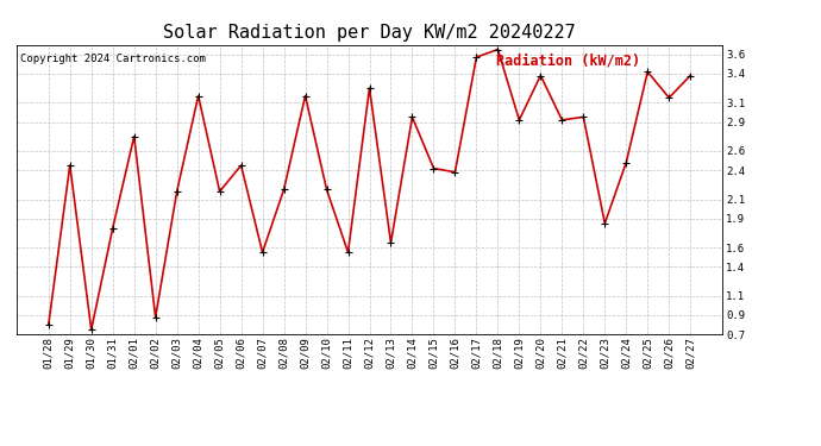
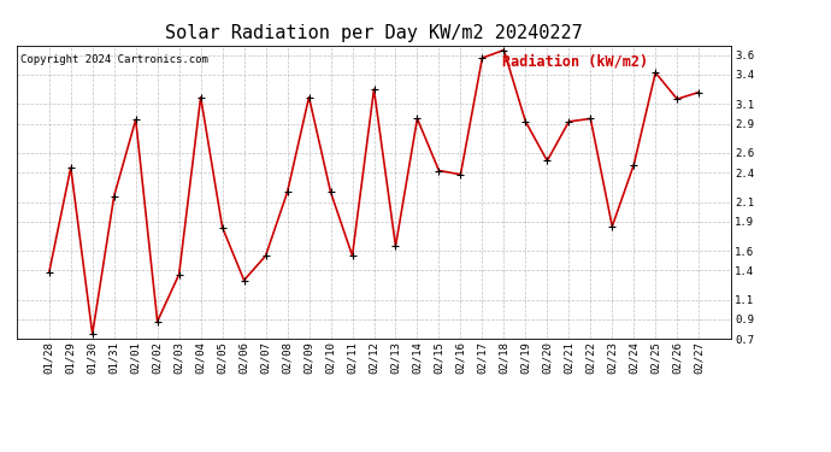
01/28: 0.80 -> 1.38
01/31: 1.80 -> 2.16
02/01: 2.75 -> 2.94
02/03: 2.18 -> 1.36
02/05: 2.18 -> 1.84
02/06: 2.45 -> 1.30
02/20: 3.38 -> 2.52
02/27: 3.38 -> 3.22
